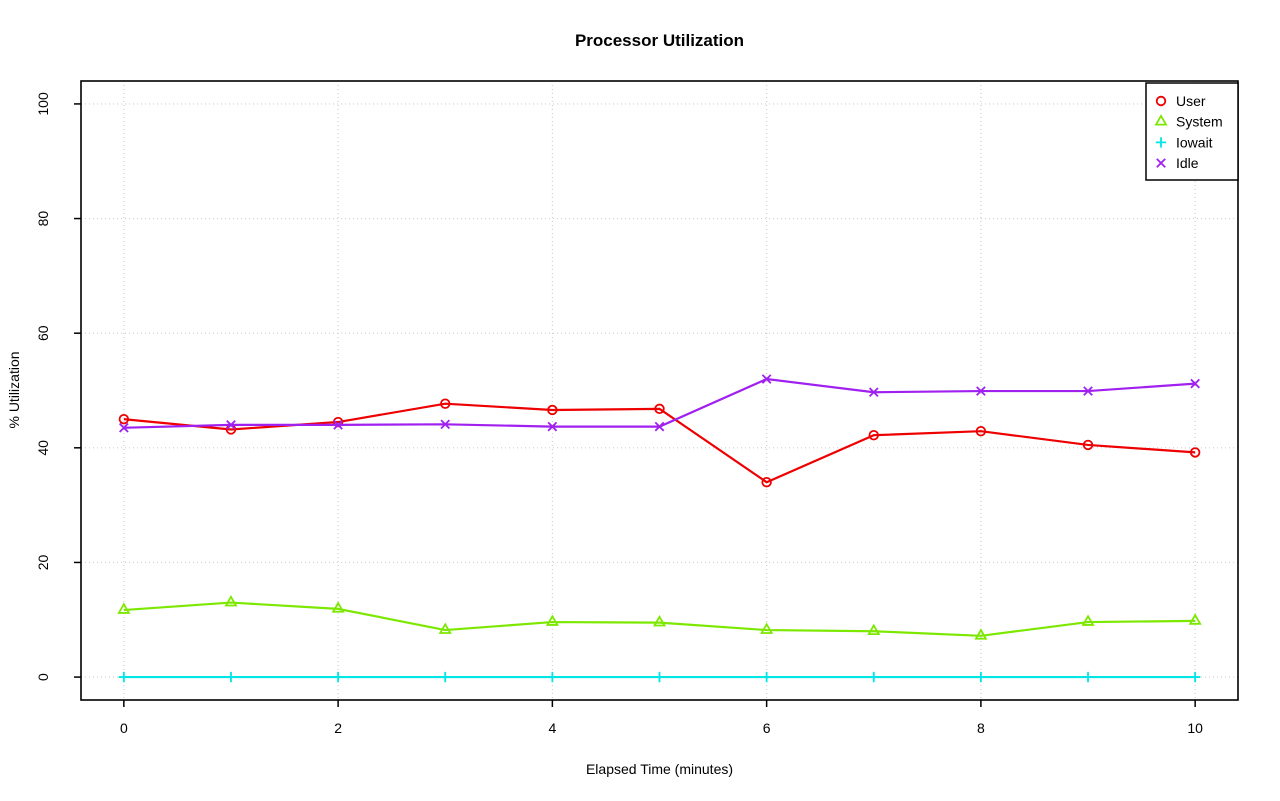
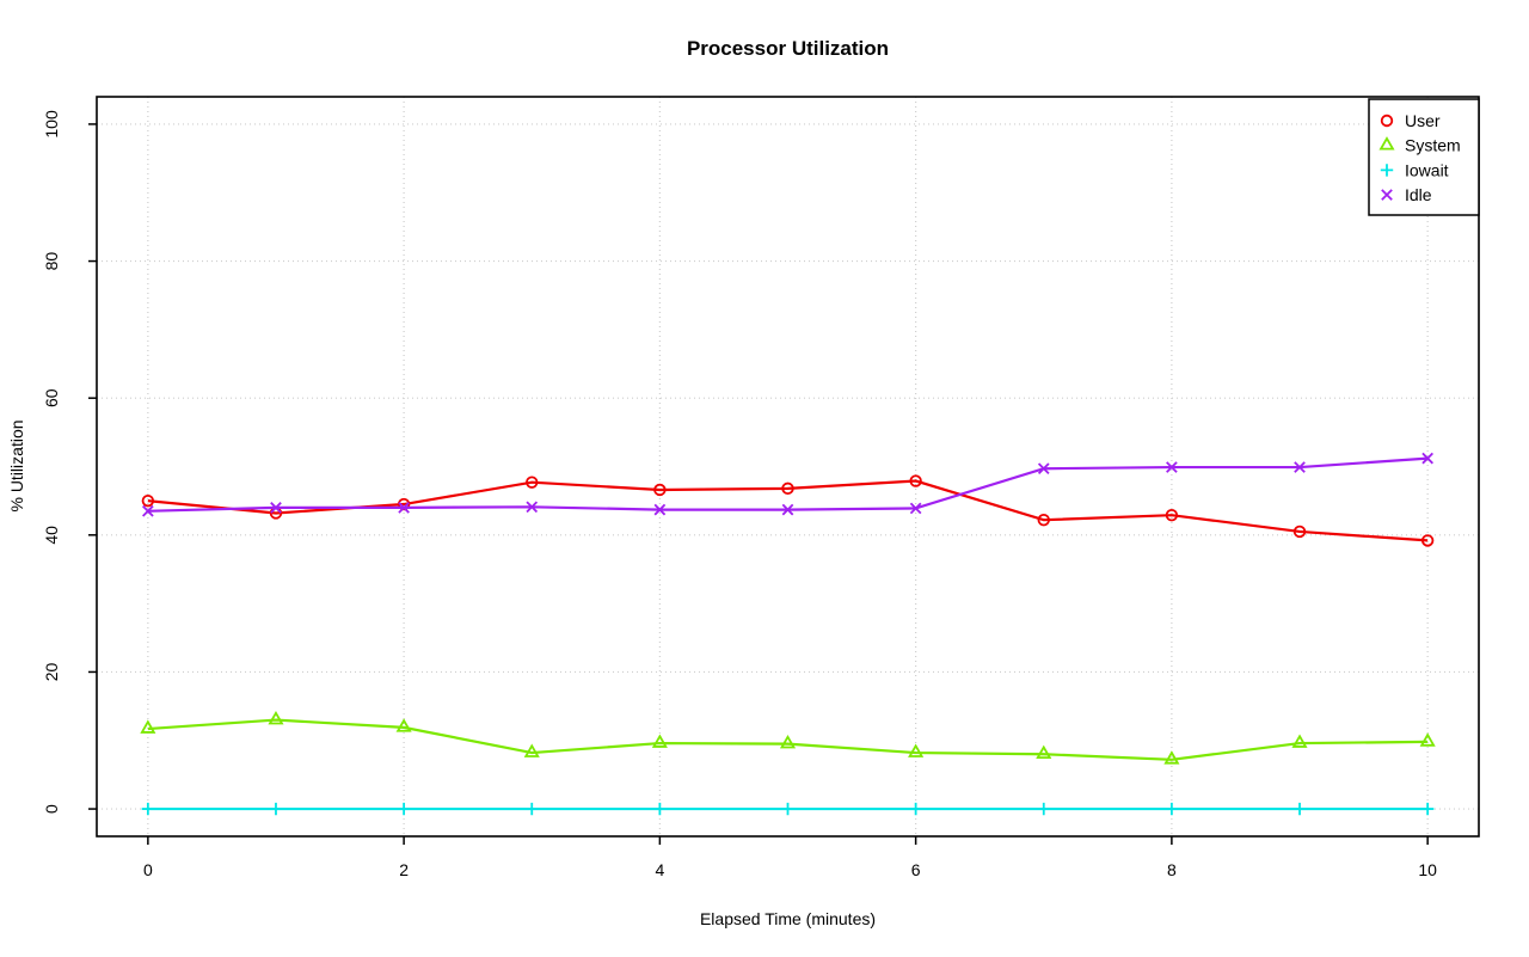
User/6: 34 -> 48
Idle/6: 52 -> 44
